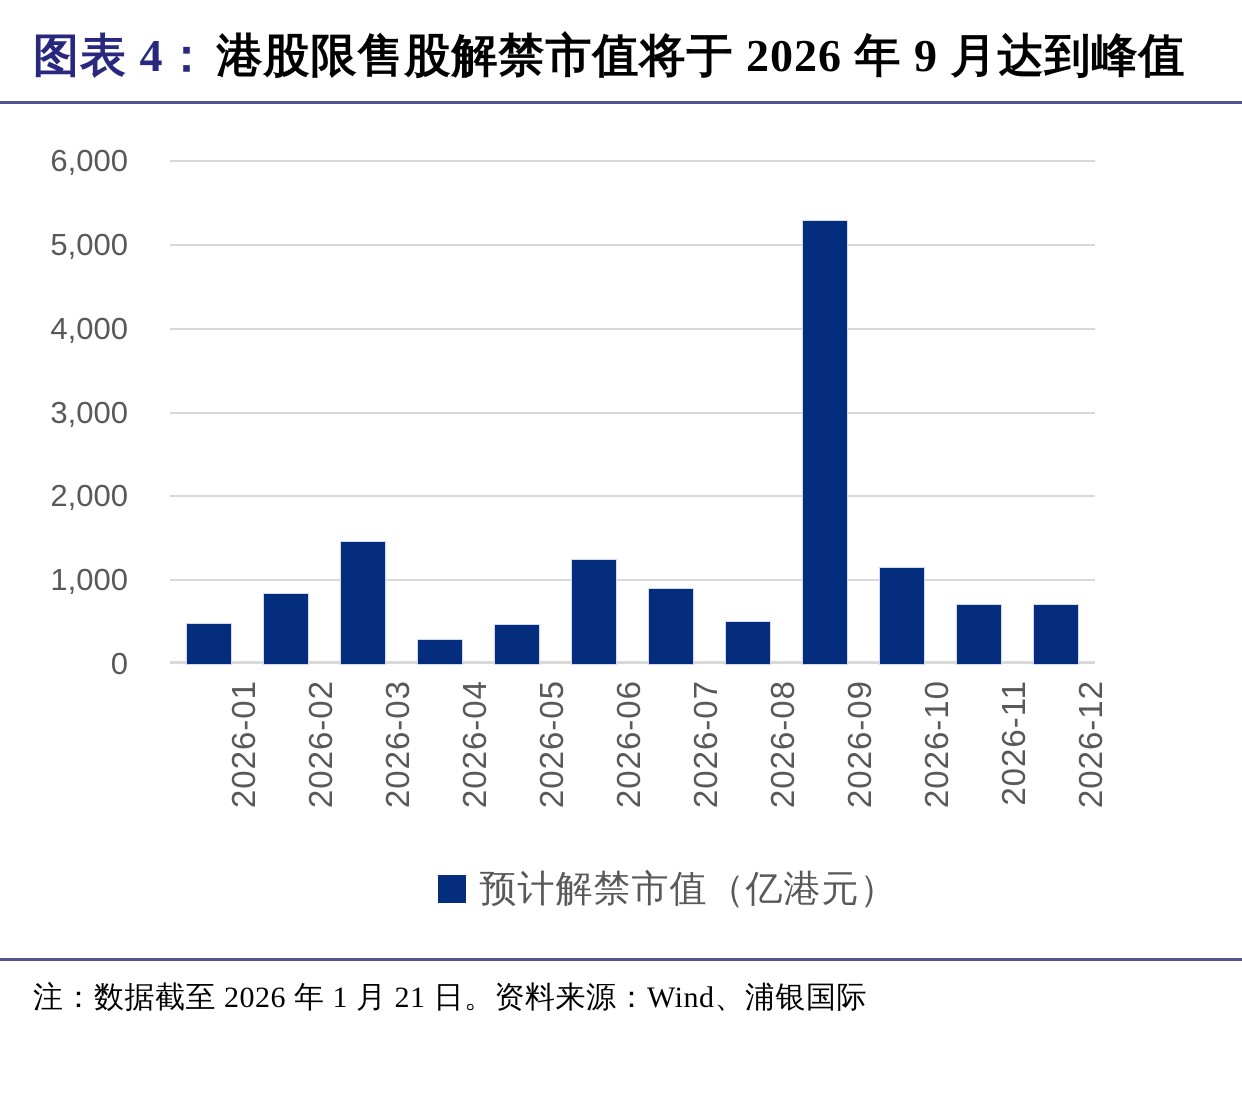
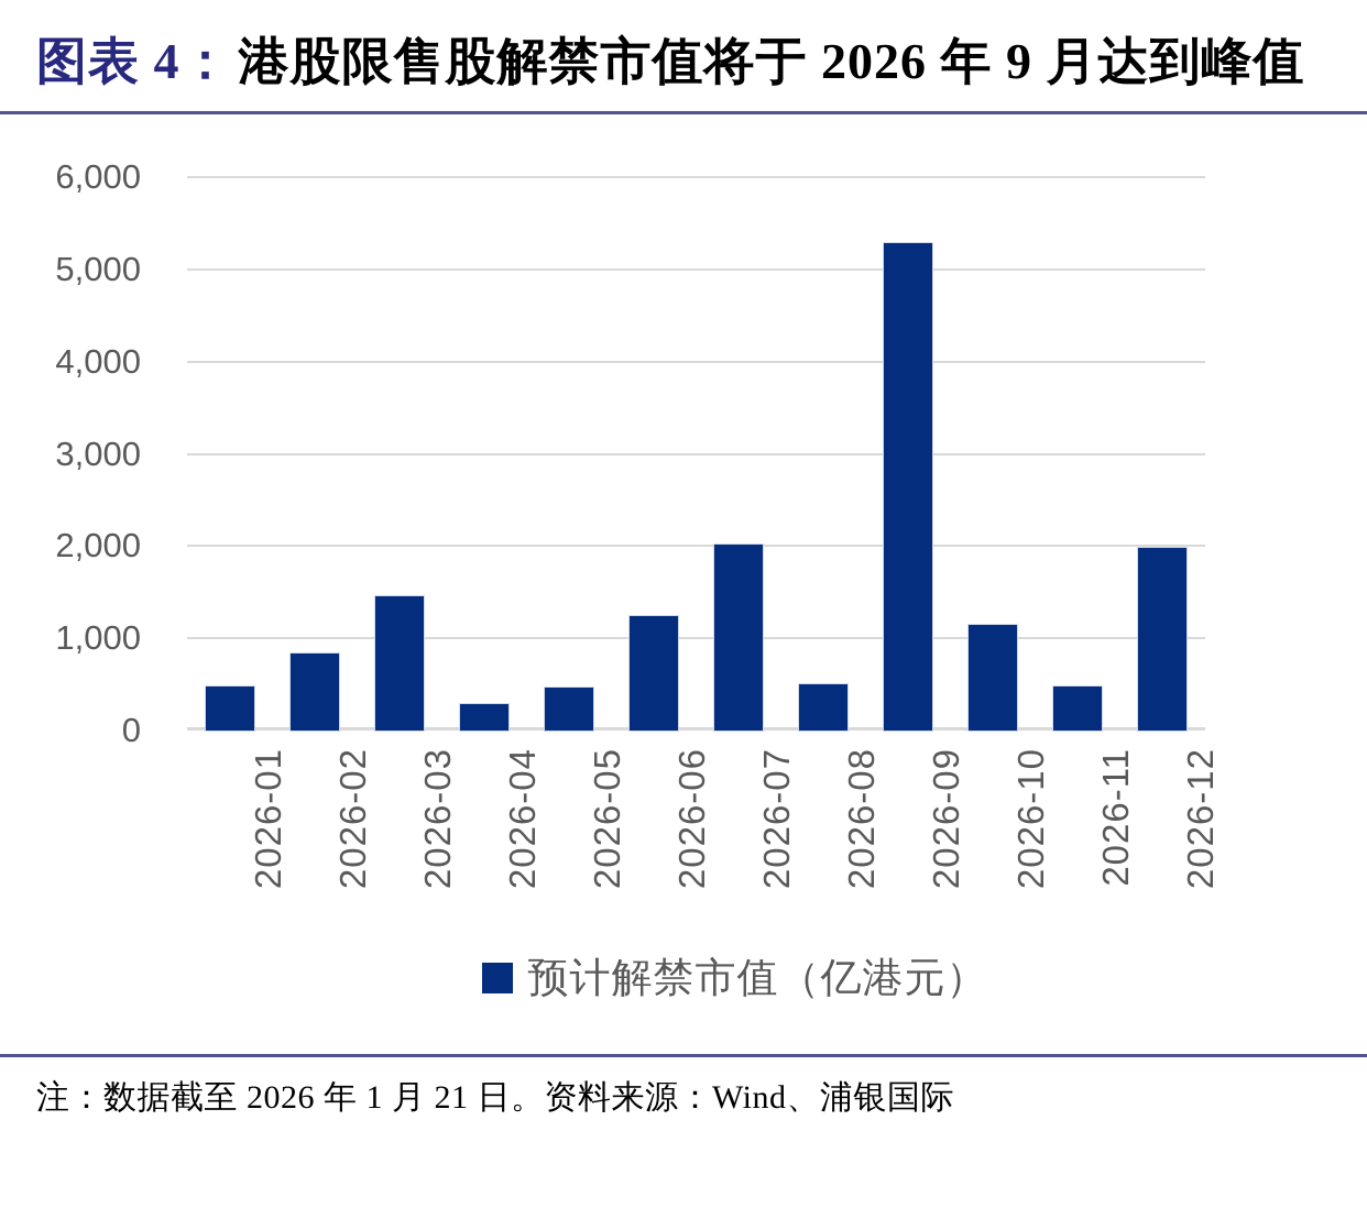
2026-07: 900 -> 2000
2026-11: 700 -> 500
2026-12: 700 -> 2000
